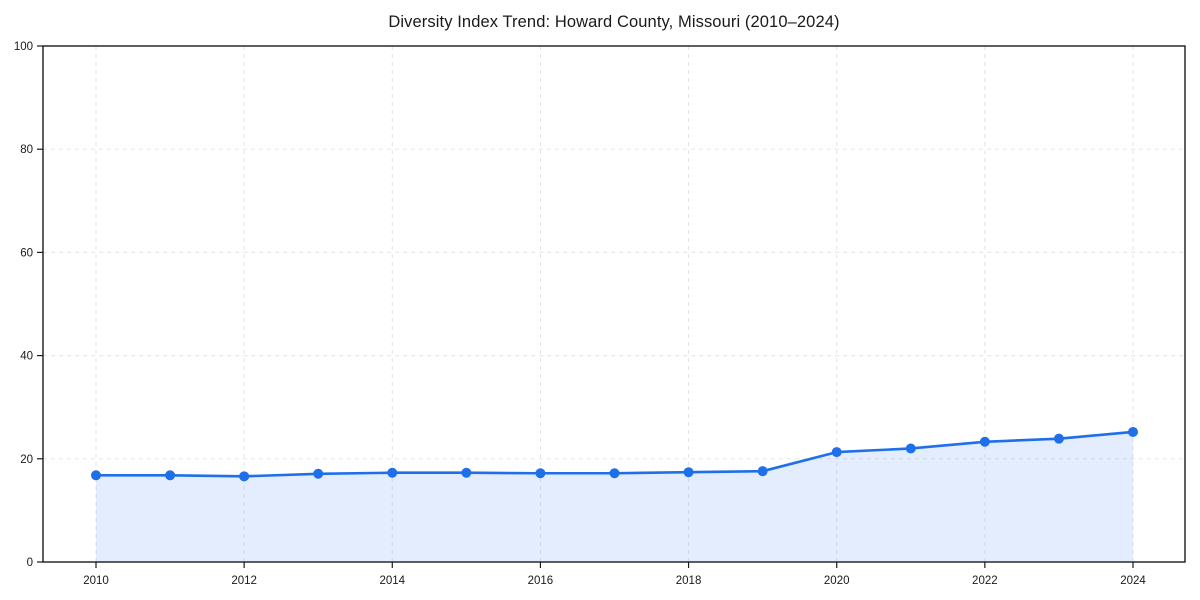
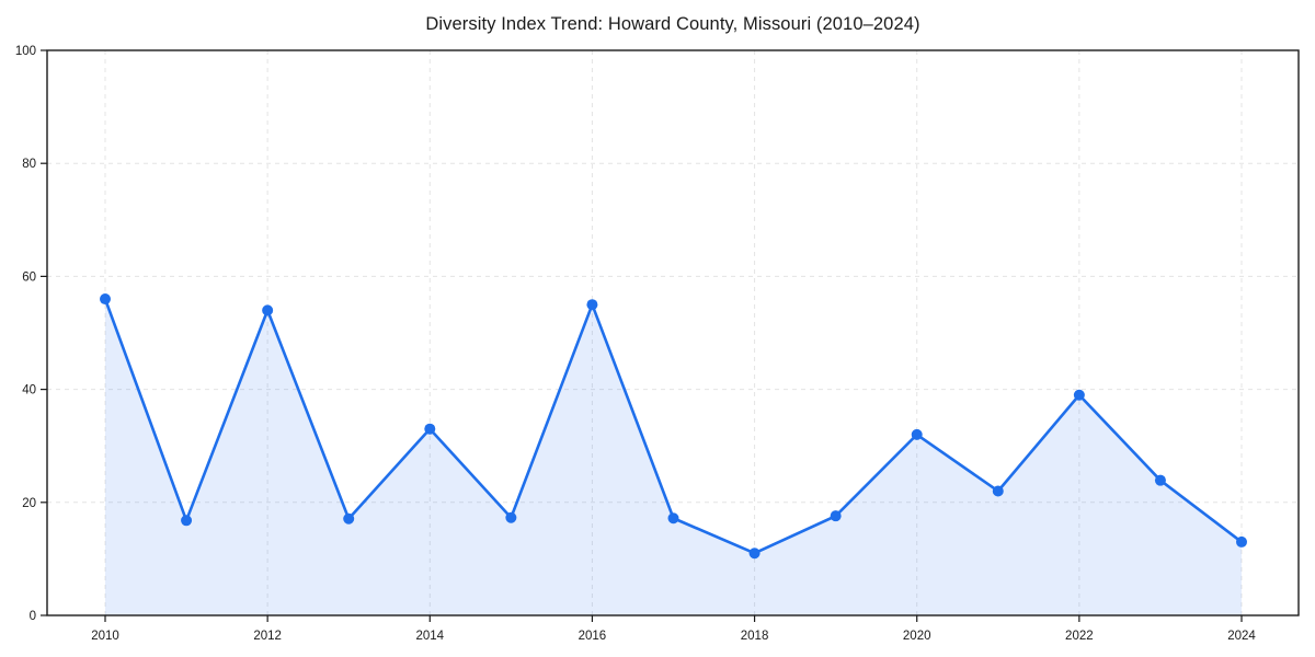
2010: 17 -> 56
2012: 17 -> 54
2014: 17 -> 33
2016: 17 -> 55
2018: 17 -> 11
2020: 21 -> 32
2022: 23 -> 39
2024: 25 -> 13
